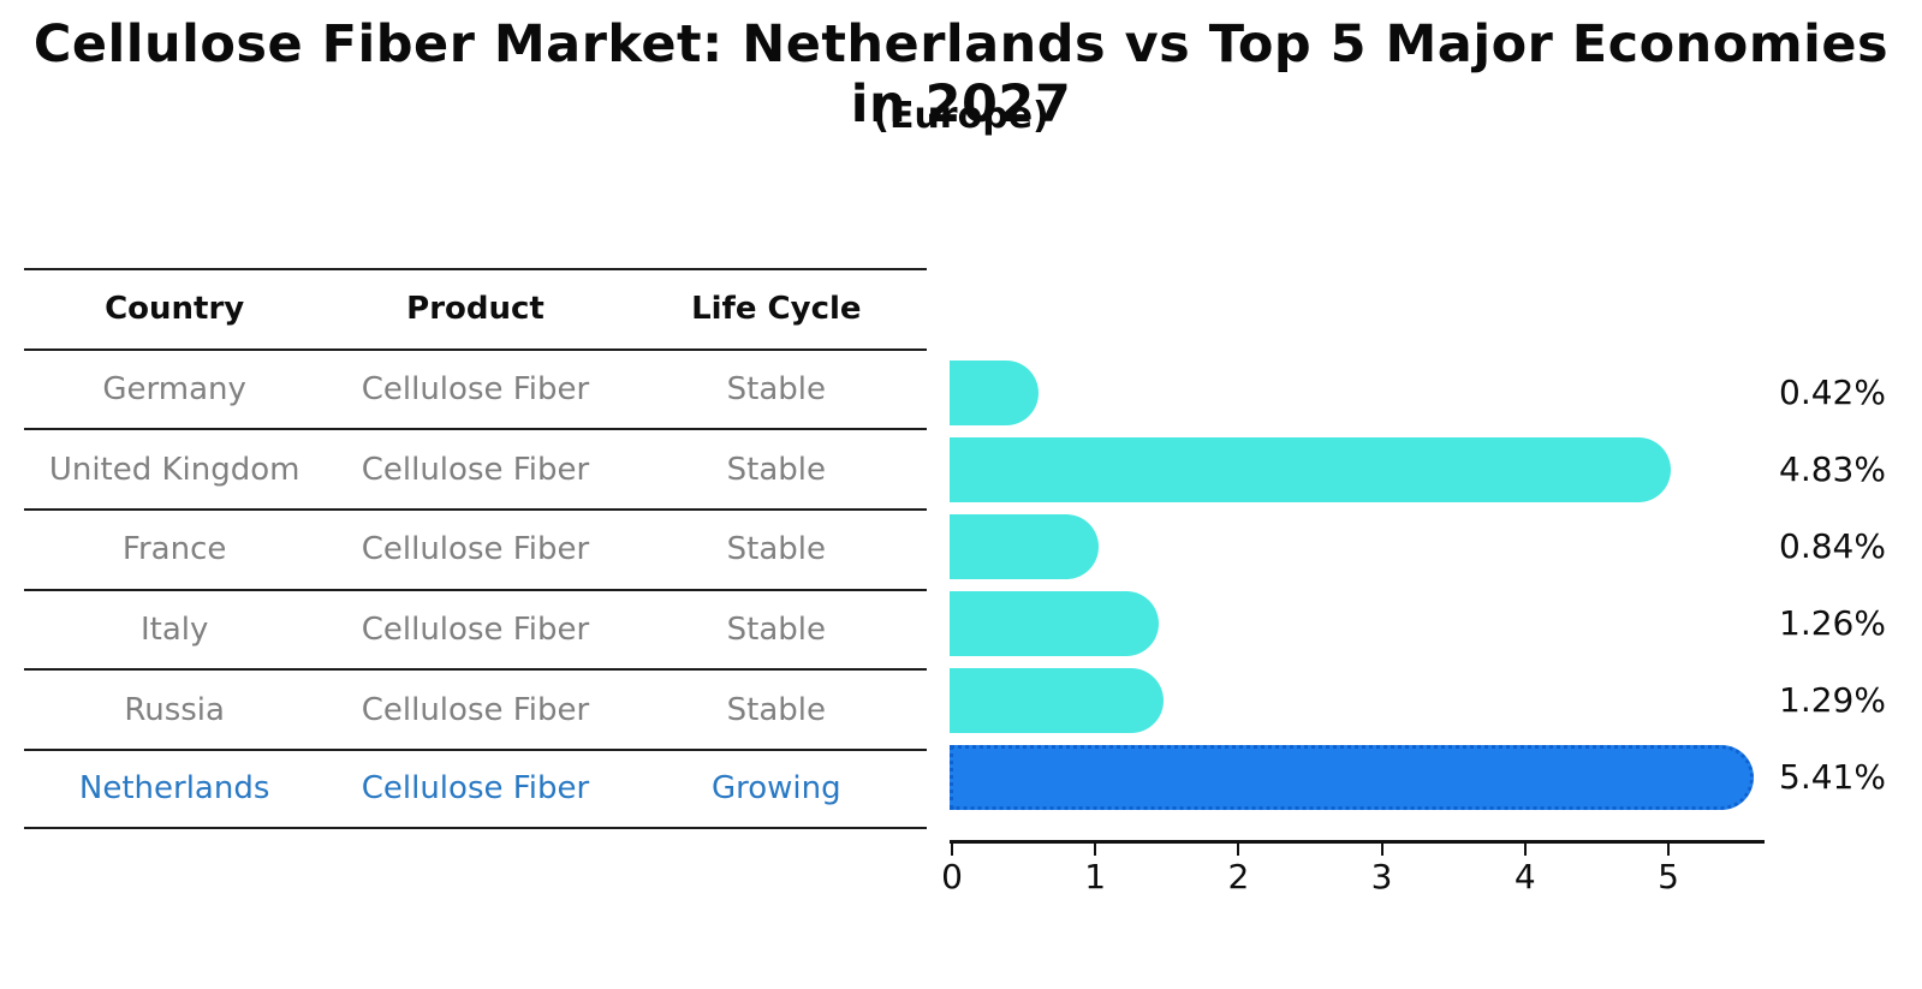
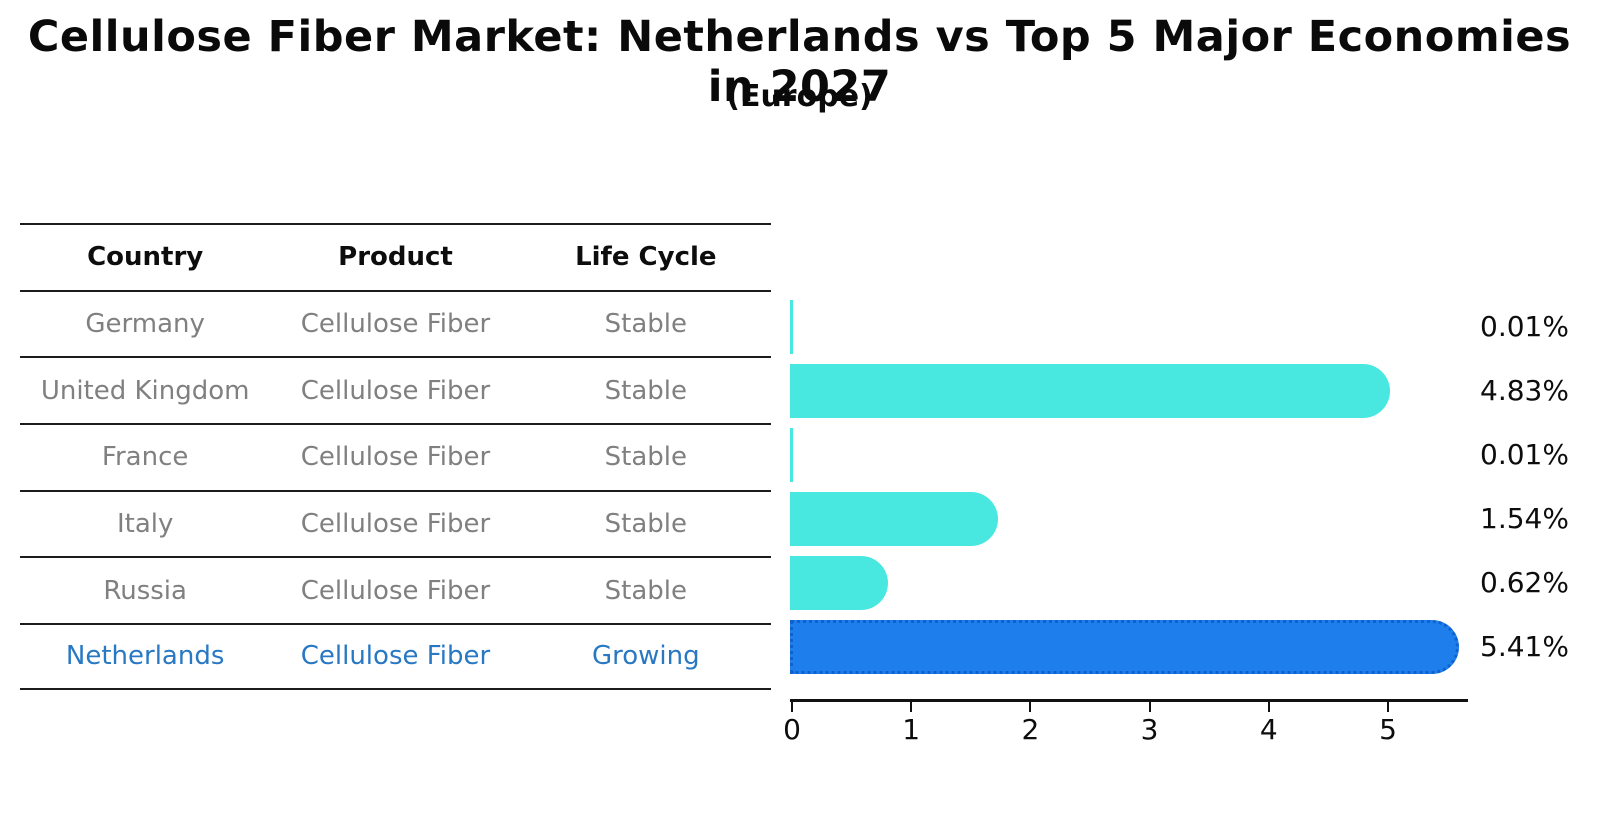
Germany: 0.42% -> 0.01%
France: 0.84% -> 0.01%
Italy: 1.26% -> 1.54%
Russia: 1.29% -> 0.62%
